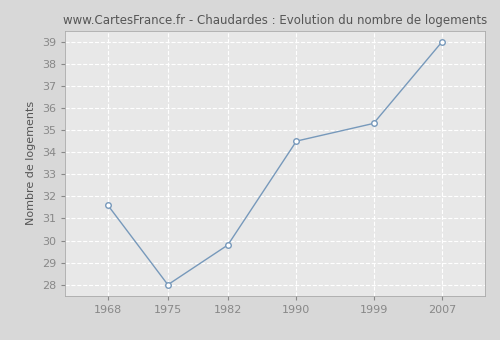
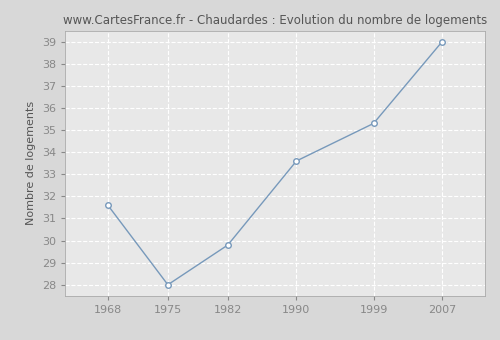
1990: 34.5 -> 33.6
